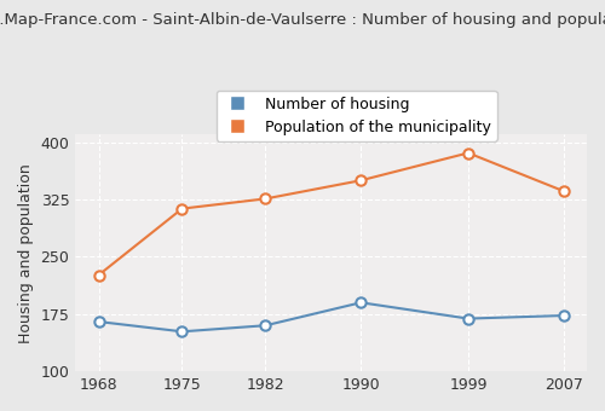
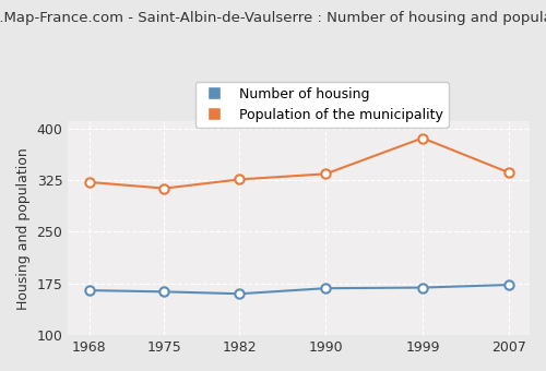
Population of the municipality/1968: 226 -> 322
Number of housing/1975: 152 -> 163
Number of housing/1990: 190 -> 168
Population of the municipality/1990: 350 -> 334
